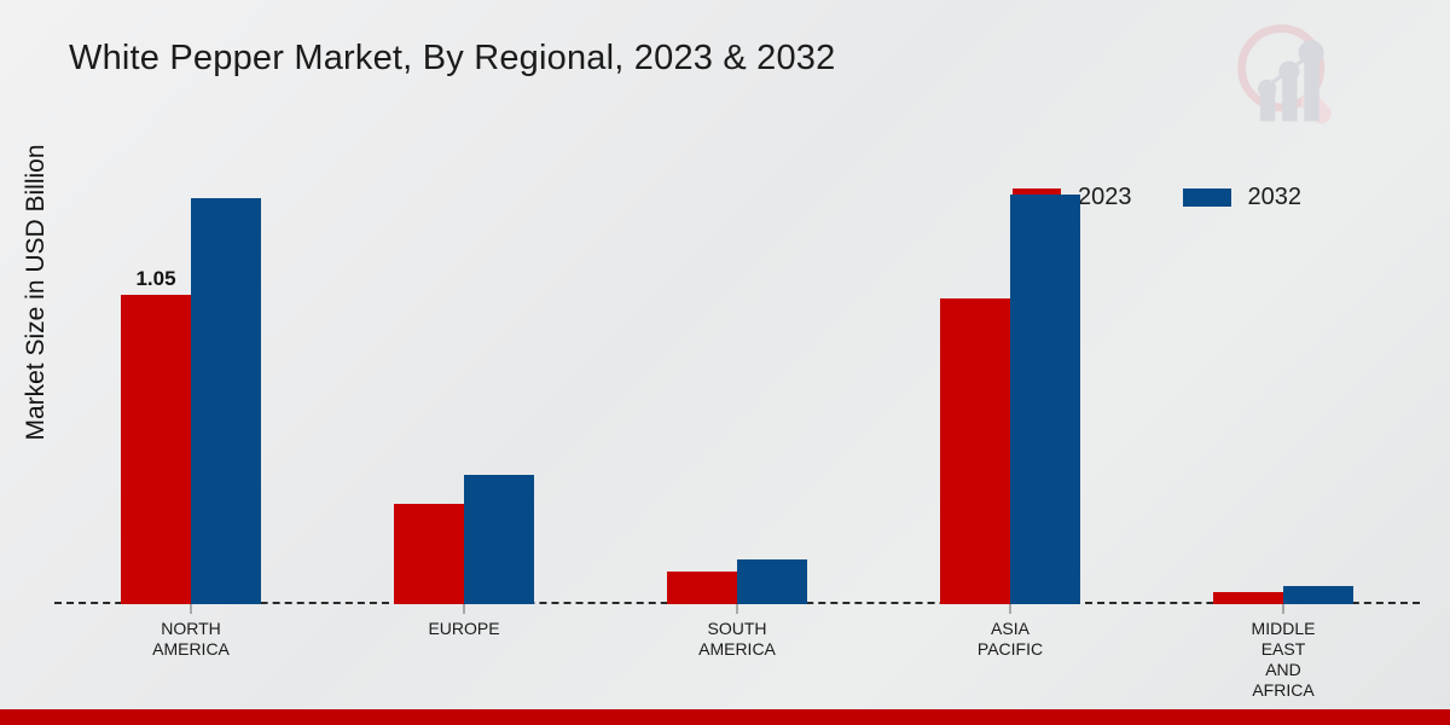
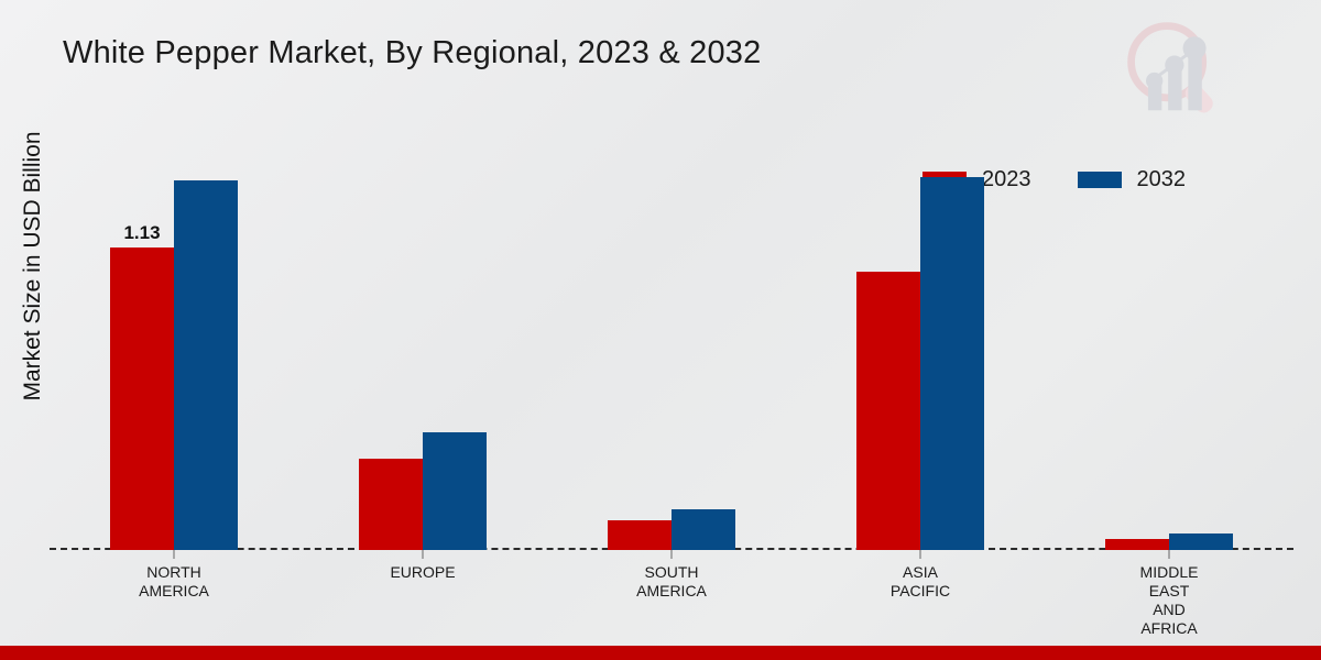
2023/NORTH AMERICA: 1.05 -> 1.13
